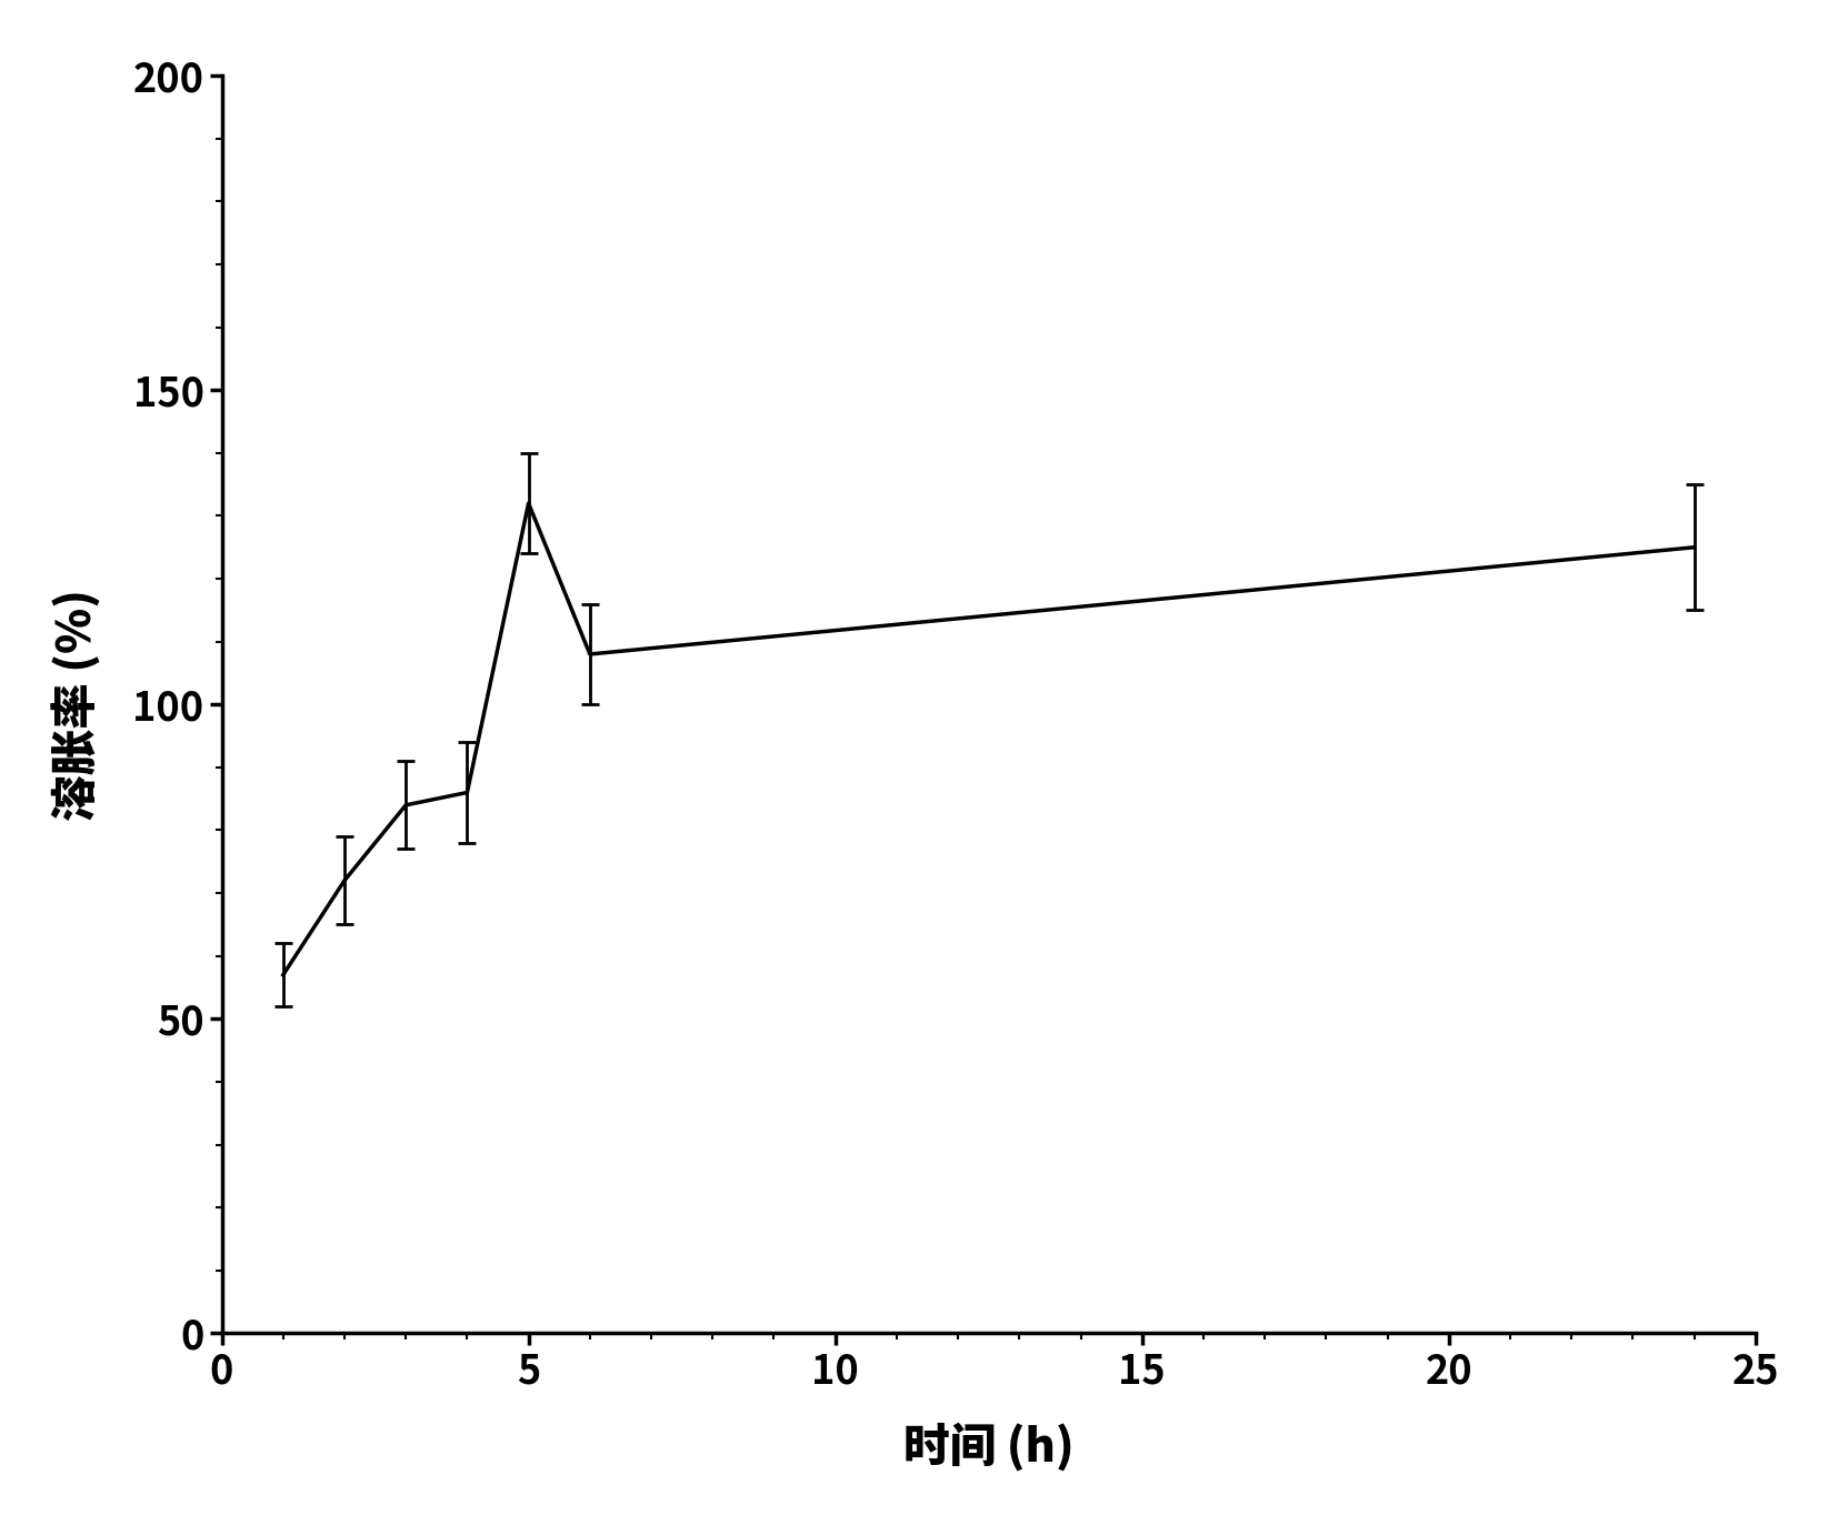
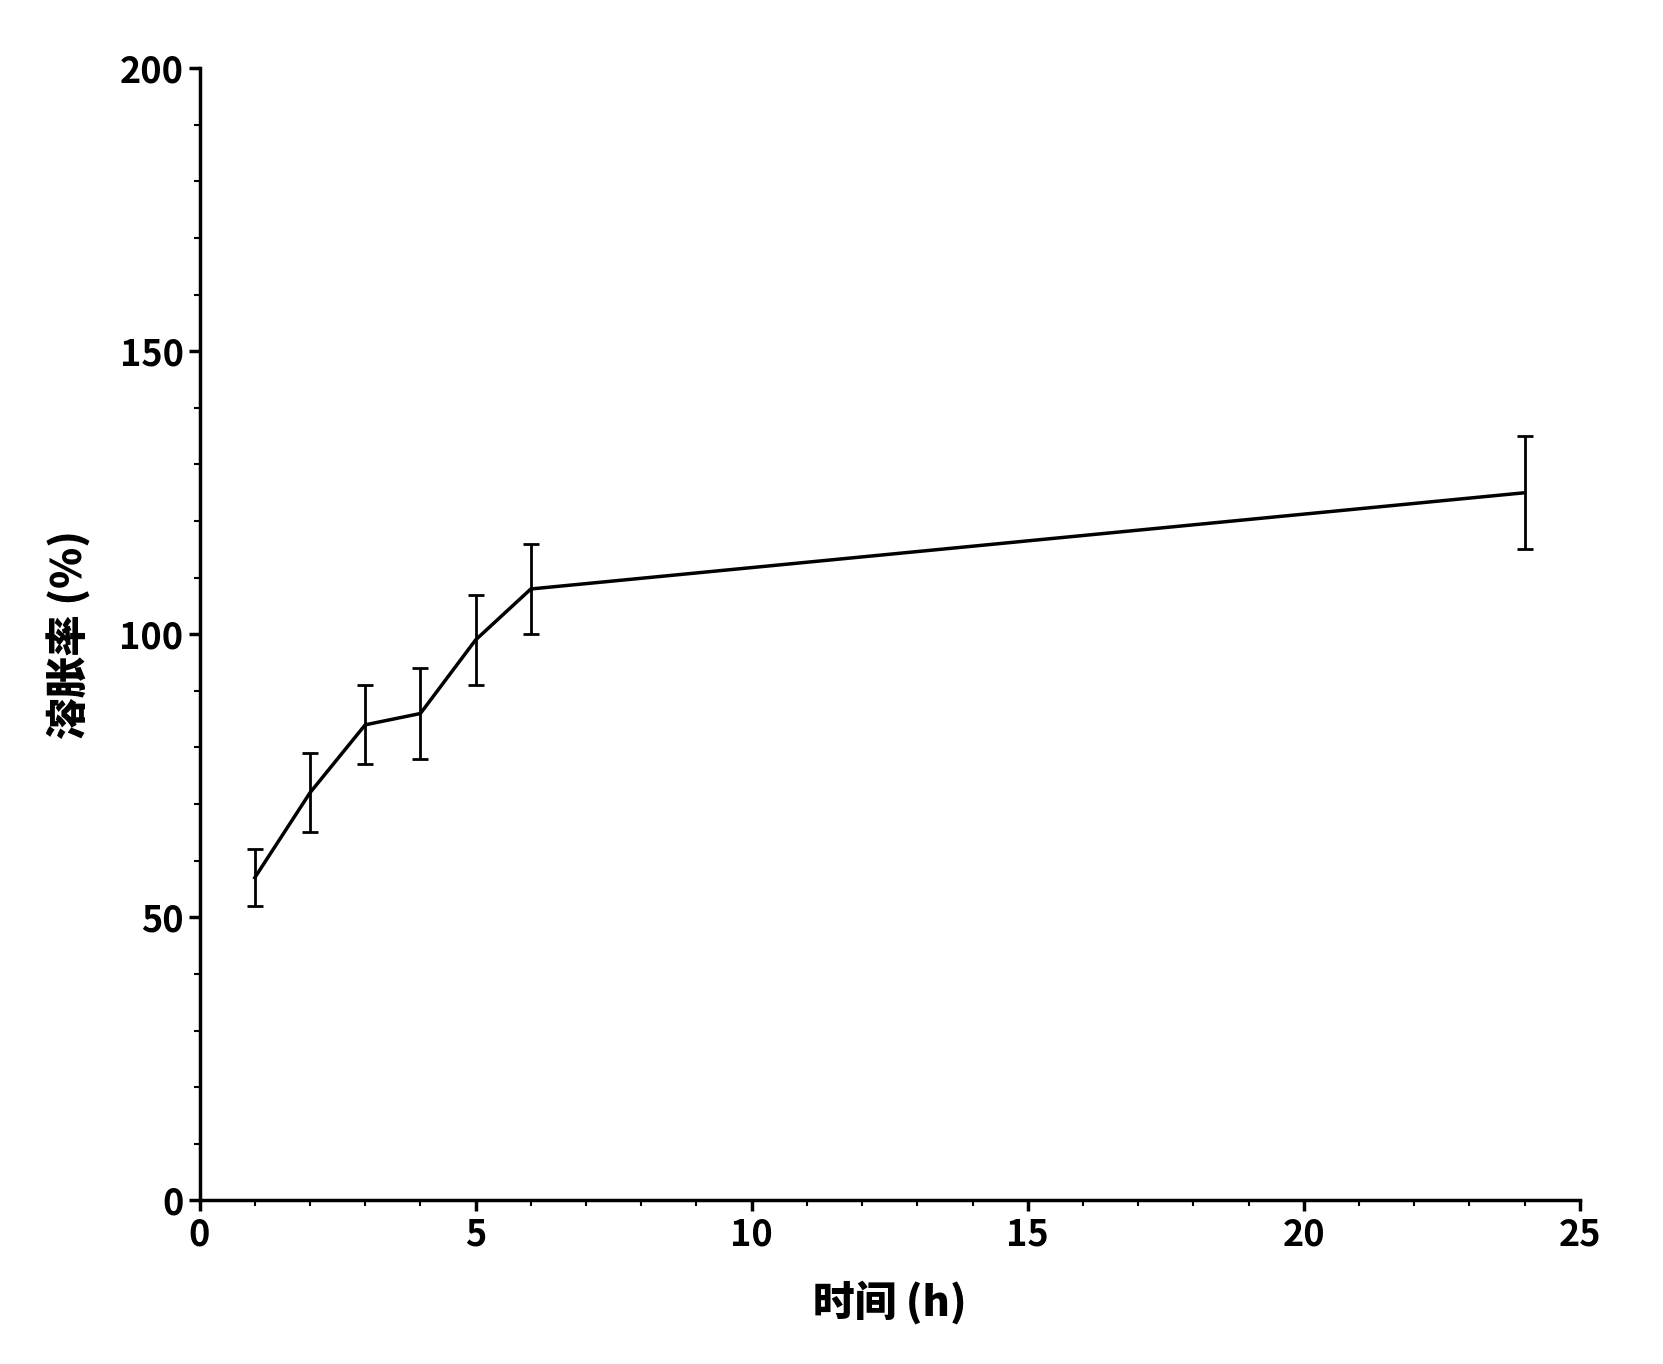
5: 132 -> 99
